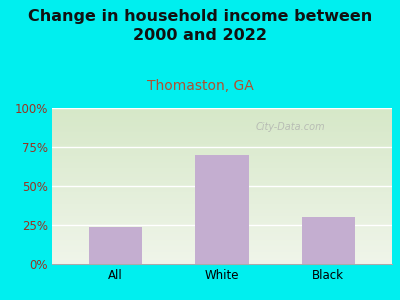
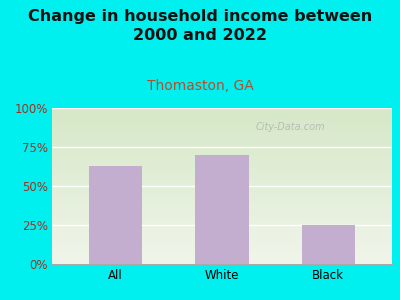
All: 24% -> 63%
Black: 30% -> 25%
